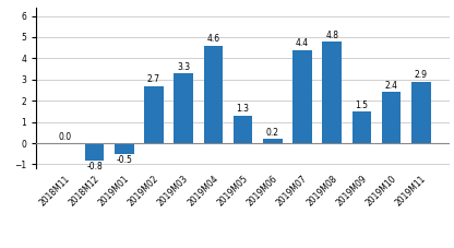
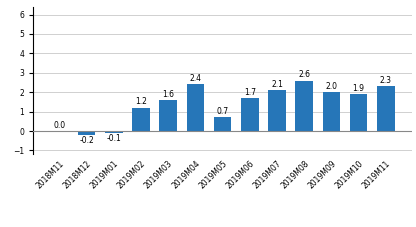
2018M12: -0.8 -> -0.2
2019M01: -0.5 -> -0.1
2019M02: 2.7 -> 1.2
2019M03: 3.3 -> 1.6
2019M04: 4.6 -> 2.4
2019M05: 1.3 -> 0.7
2019M06: 0.2 -> 1.7
2019M07: 4.4 -> 2.1
2019M08: 4.8 -> 2.6
2019M09: 1.5 -> 2.0
2019M10: 2.4 -> 1.9
2019M11: 2.9 -> 2.3
